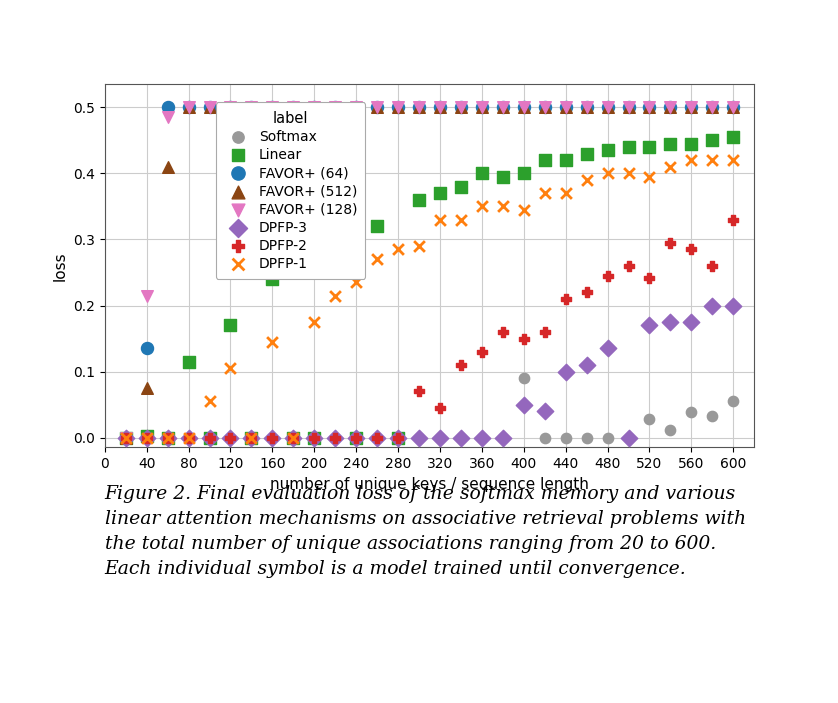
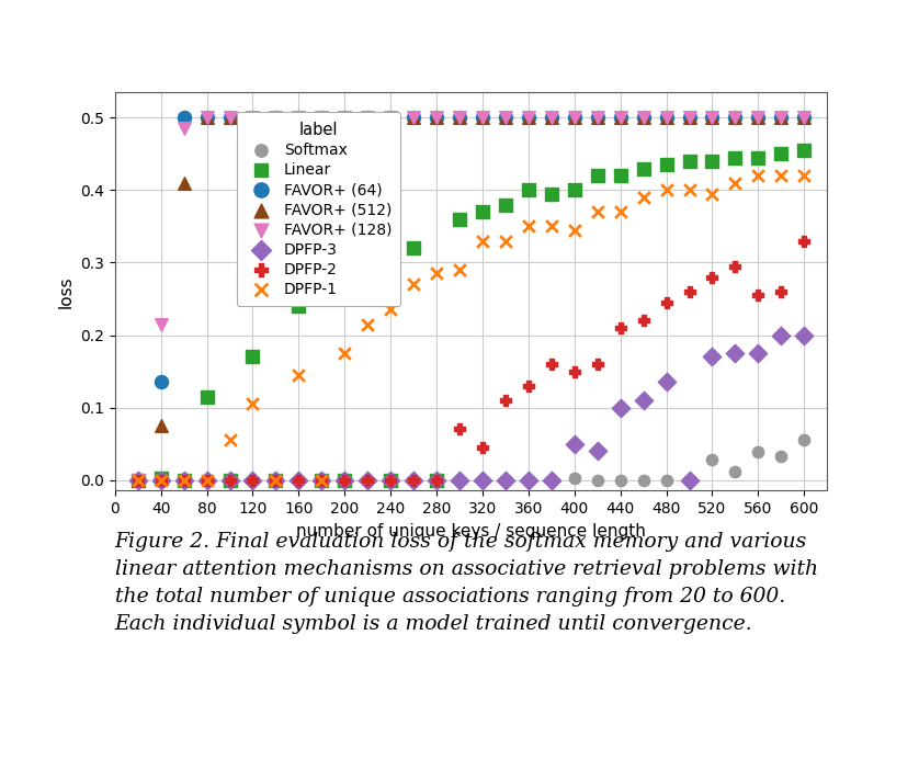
Softmax/400: 0.090 -> 0.003
DPFP-2/520: 0.242 -> 0.280
DPFP-2/560: 0.286 -> 0.255
